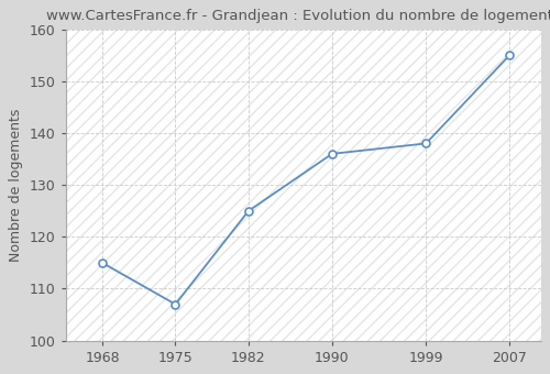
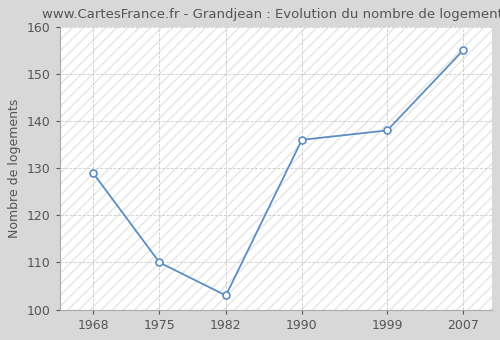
1968: 115 -> 129
1975: 107 -> 110
1982: 125 -> 103
